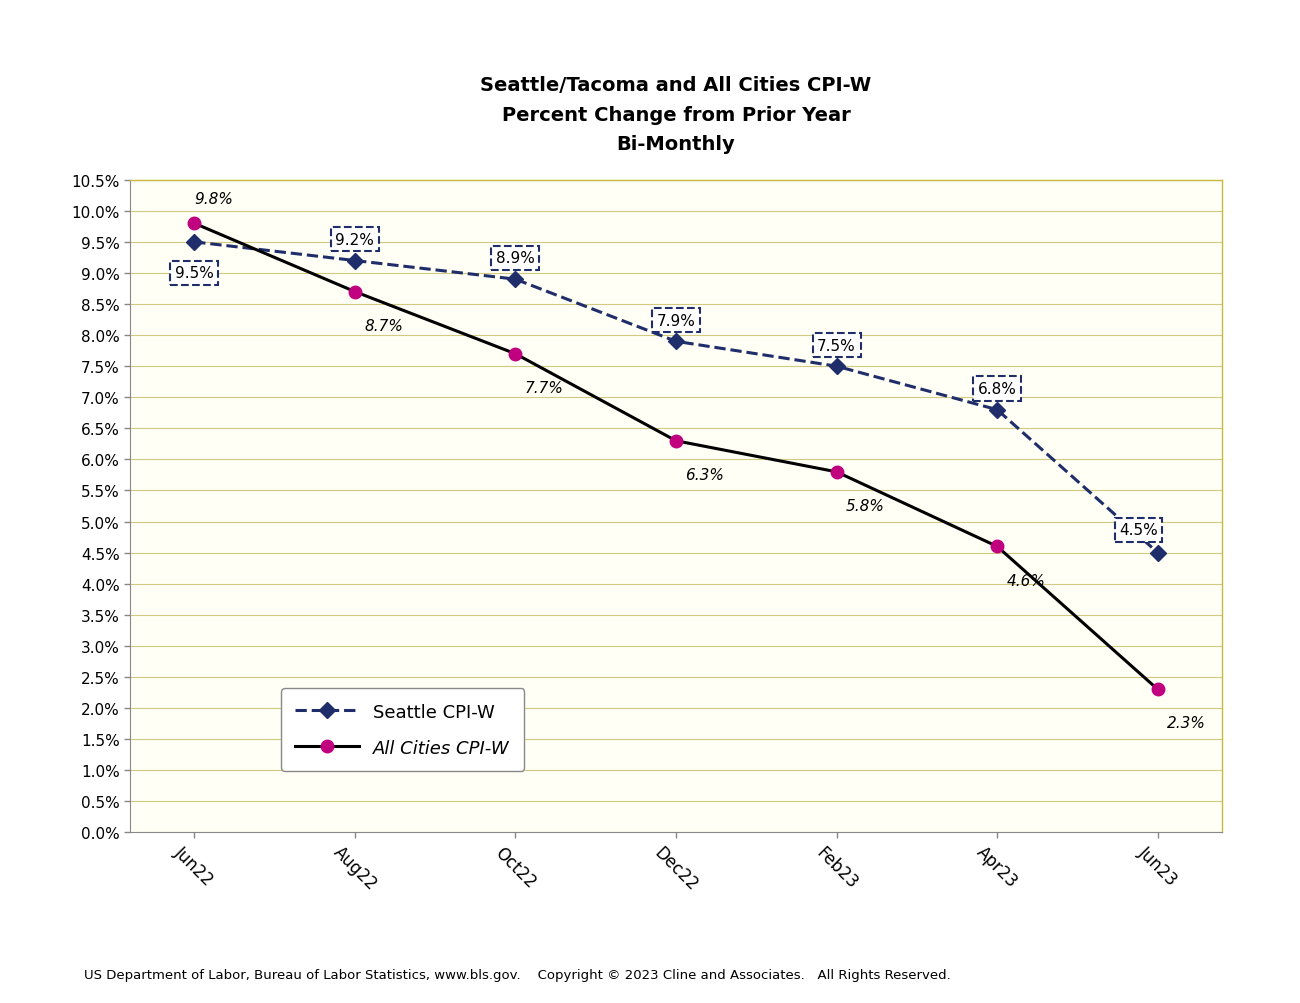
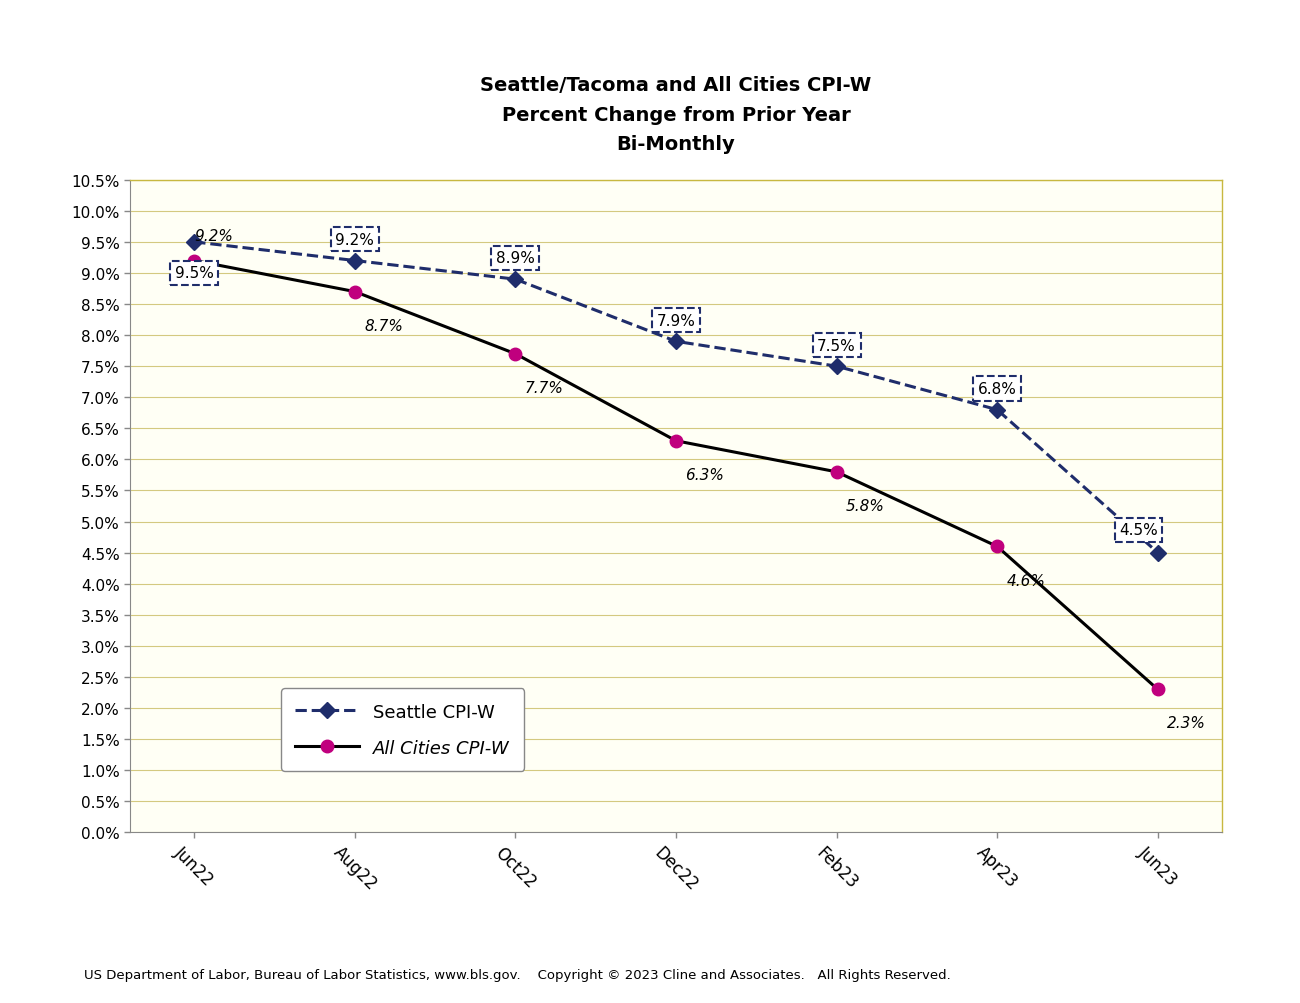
All Cities CPI-W/Jun22: 9.8% -> 9.2%
